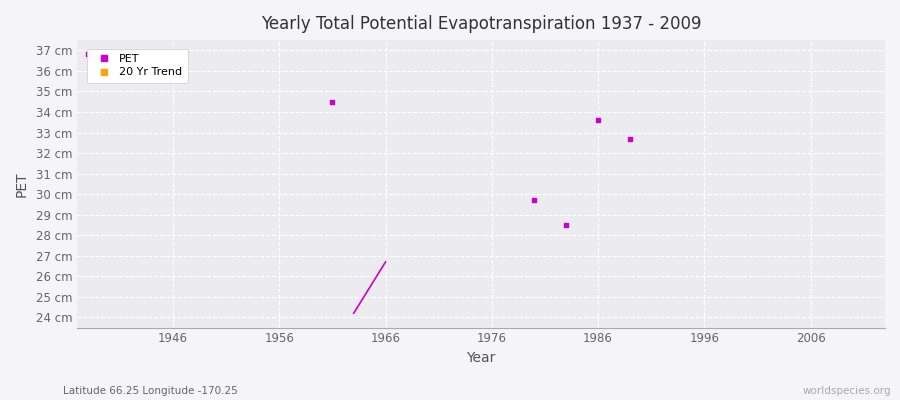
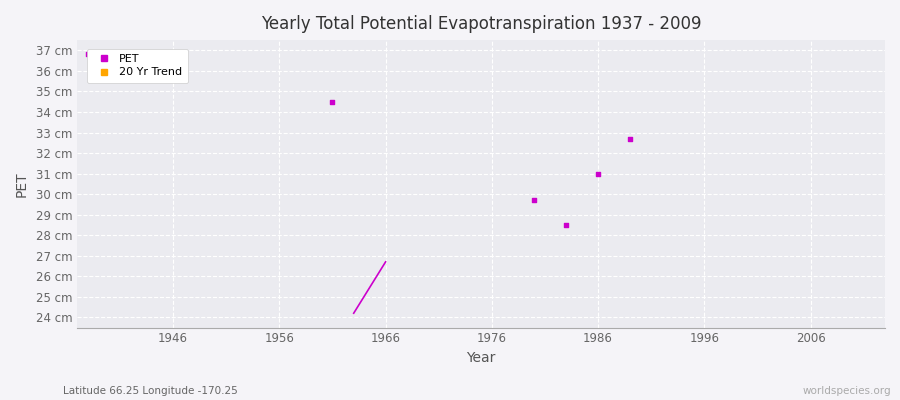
1986: 33.6 cm -> 31.0 cm
